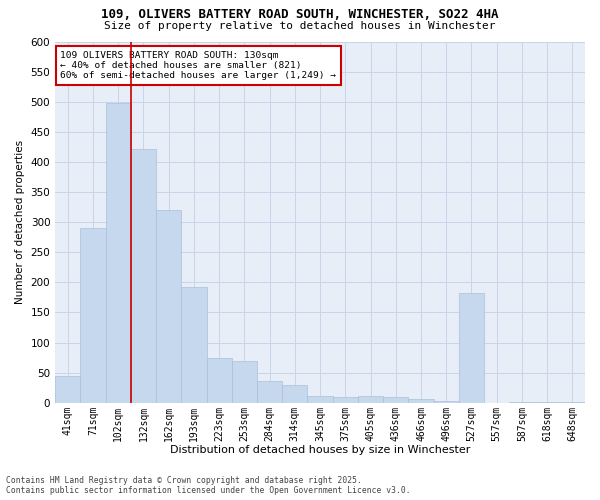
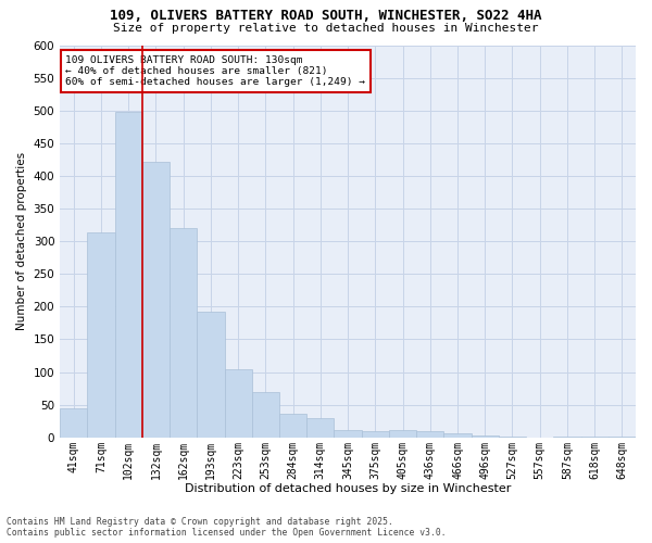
71sqm: 290 -> 313
223sqm: 74 -> 105
527sqm: 182 -> 1
